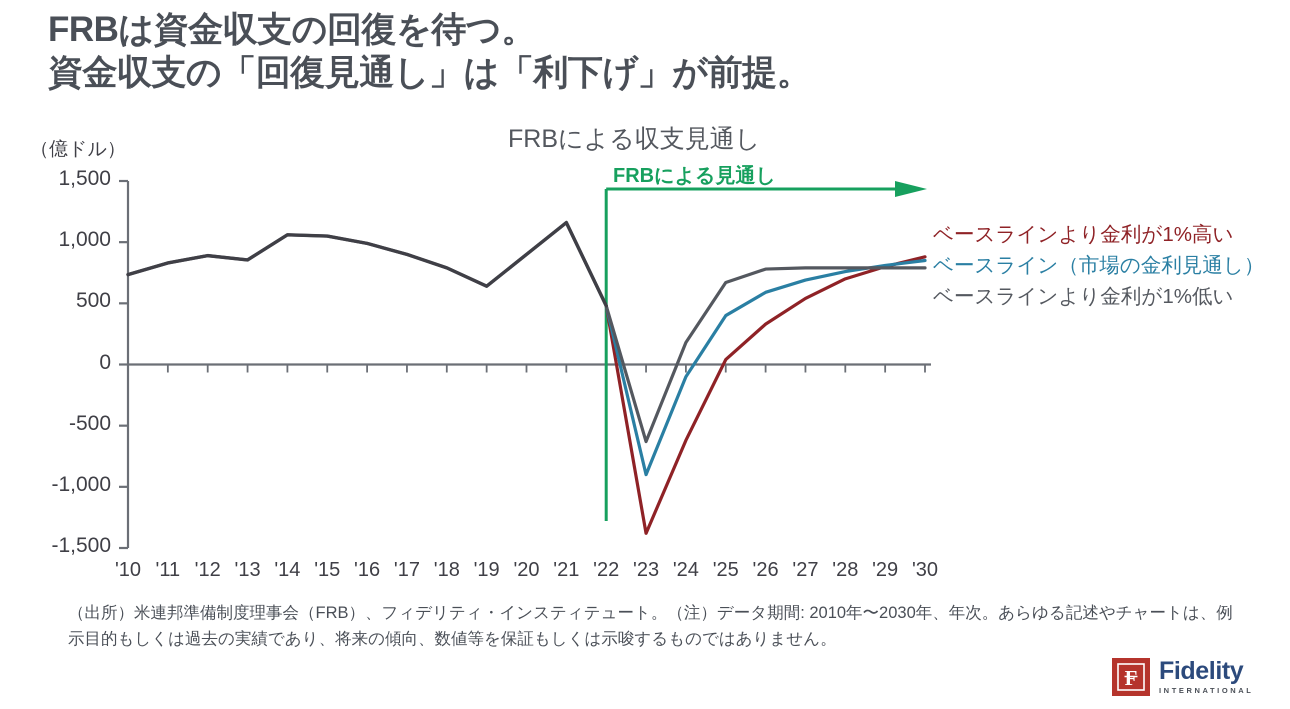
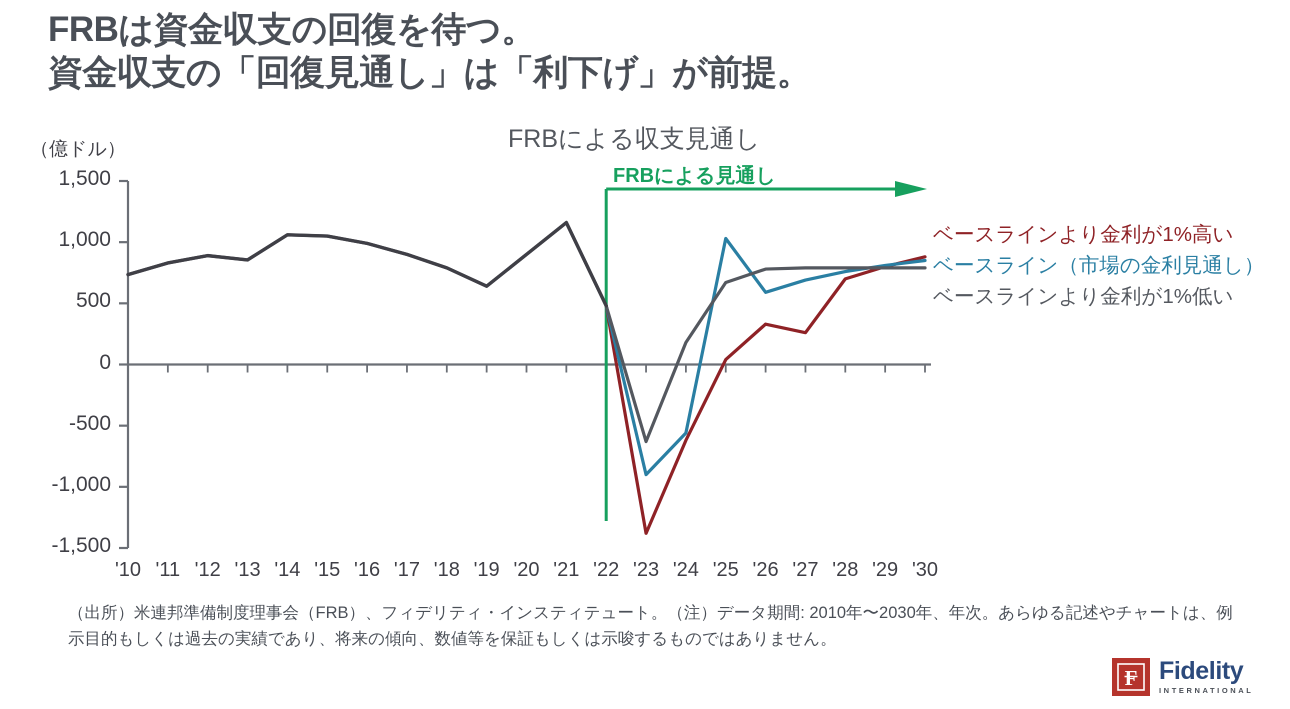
ベースライン（市場の金利見通し）/'24: -100 -> -560
ベースライン（市場の金利見通し）/'25: 400 -> 1030
ベースラインより金利が1%高い/'27: 540 -> 260
